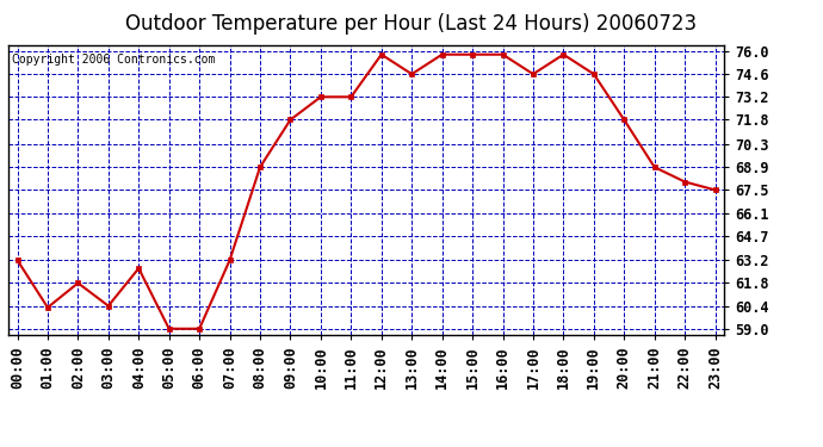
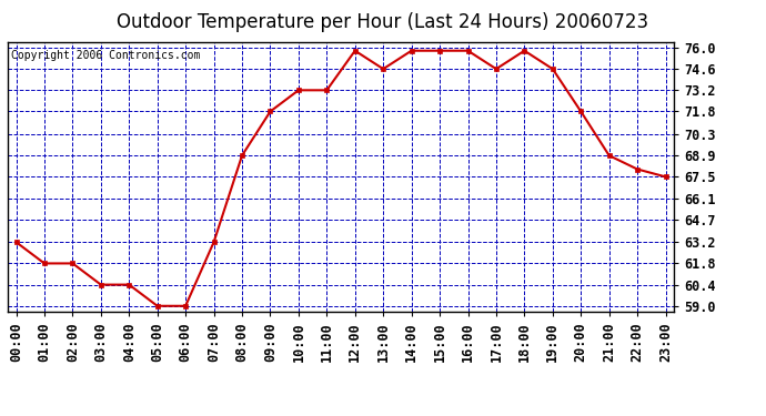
01:00: 60.3 -> 61.8
04:00: 62.7 -> 60.4
